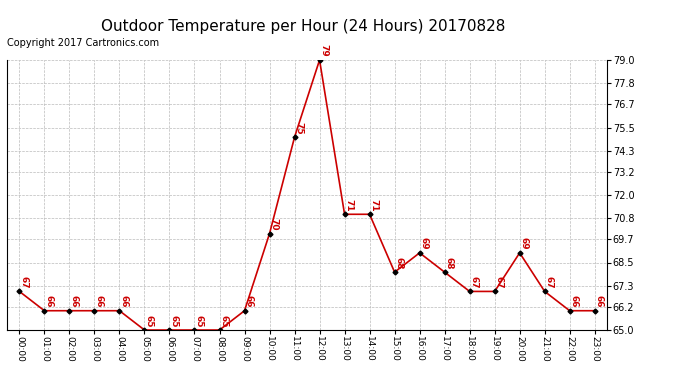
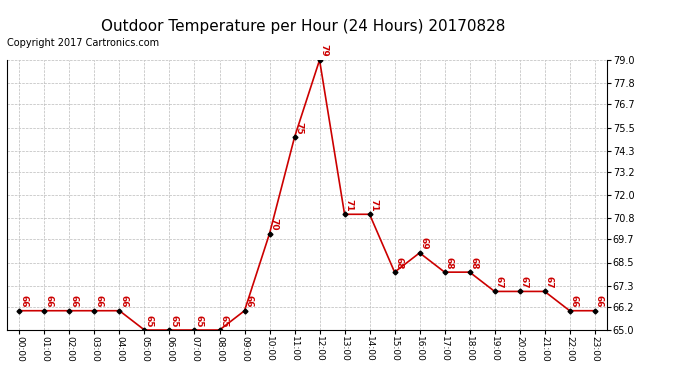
00:00: 67 -> 66
18:00: 67 -> 68
20:00: 69 -> 67
